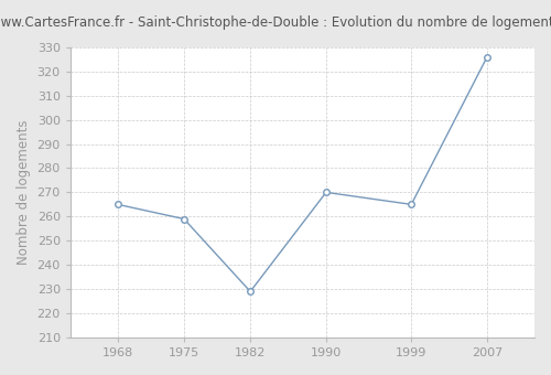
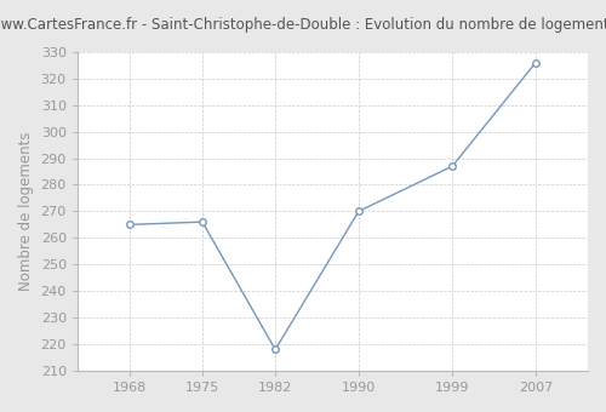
1975: 259 -> 266
1982: 229 -> 218
1999: 265 -> 287
